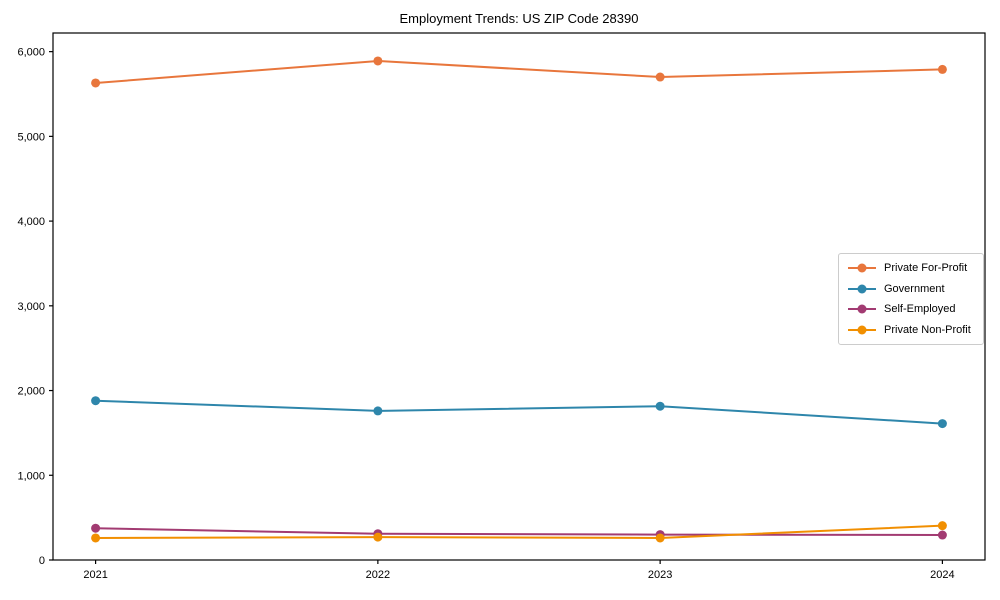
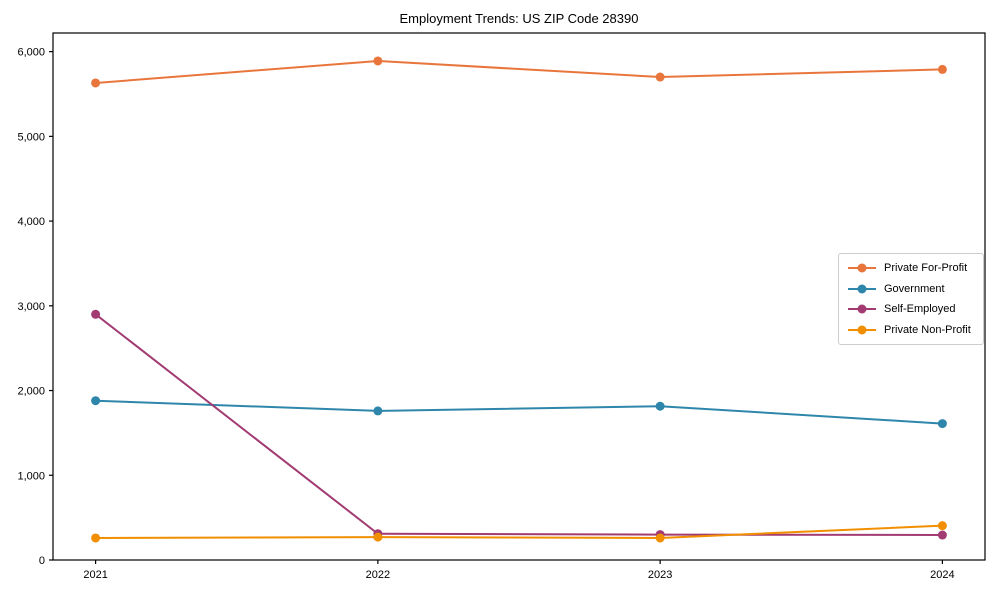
Self-Employed/2021: 400 -> 2900
